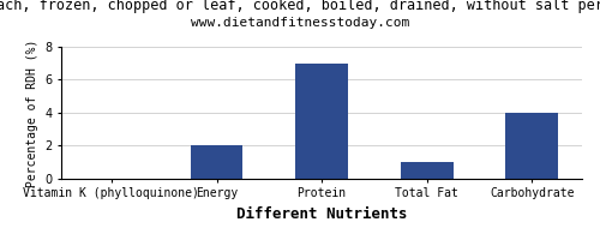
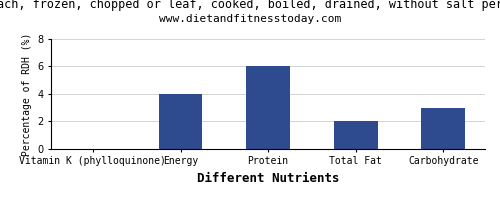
Energy: 2 -> 4
Protein: 7 -> 6
Total Fat: 1 -> 2
Carbohydrate: 4 -> 3
